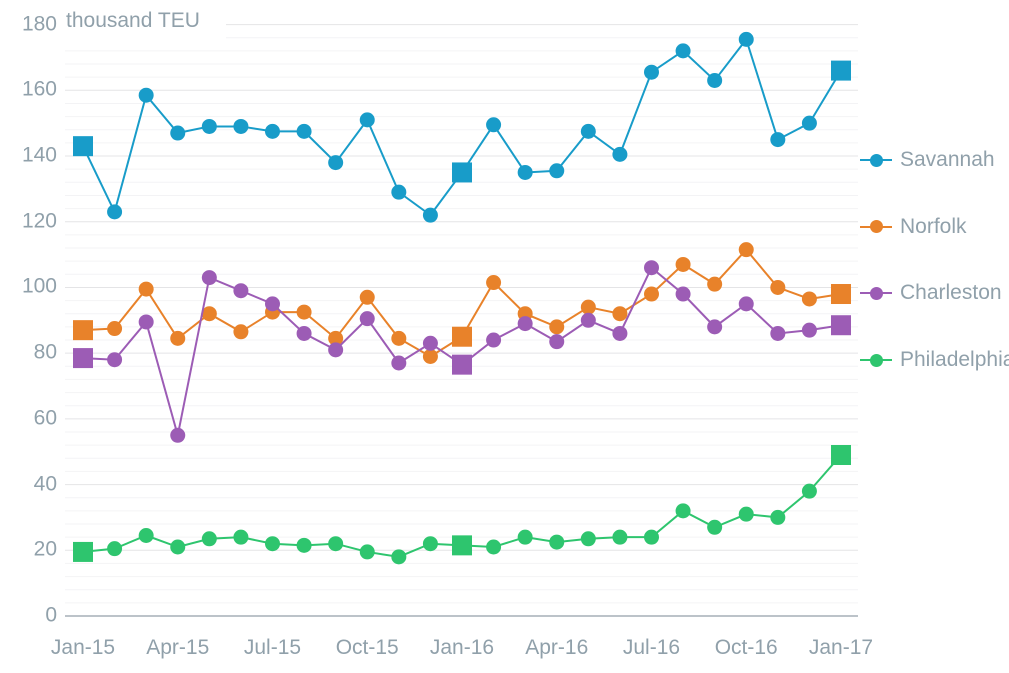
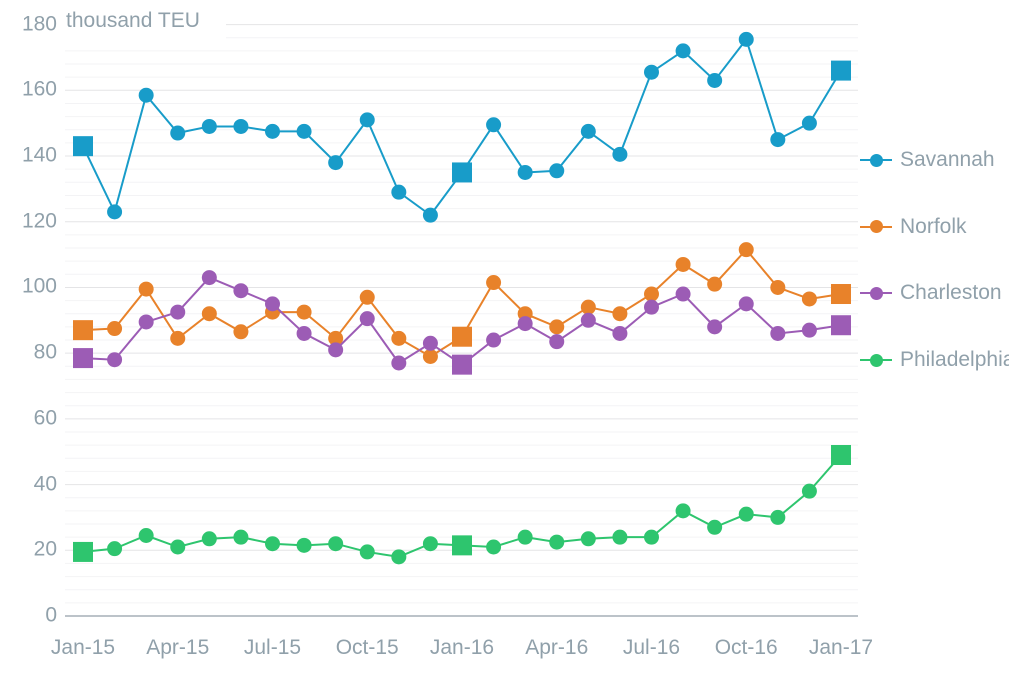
Charleston/Apr-15: 55 -> 92
Charleston/Jul-16: 106 -> 94
